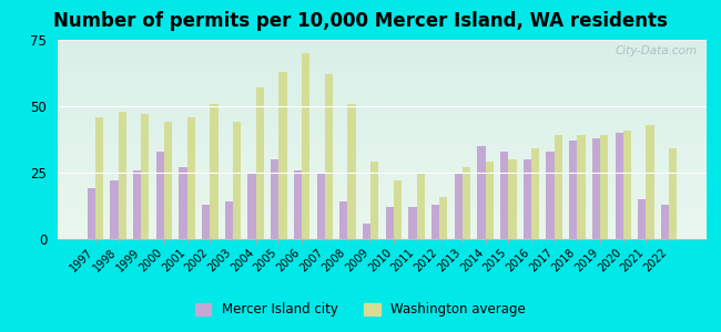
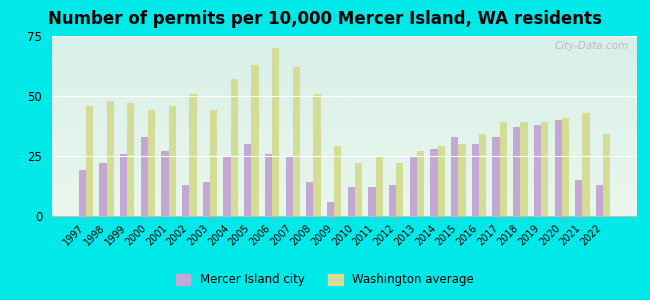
Washington average/2012: 16 -> 22
Mercer Island city/2014: 35 -> 28
